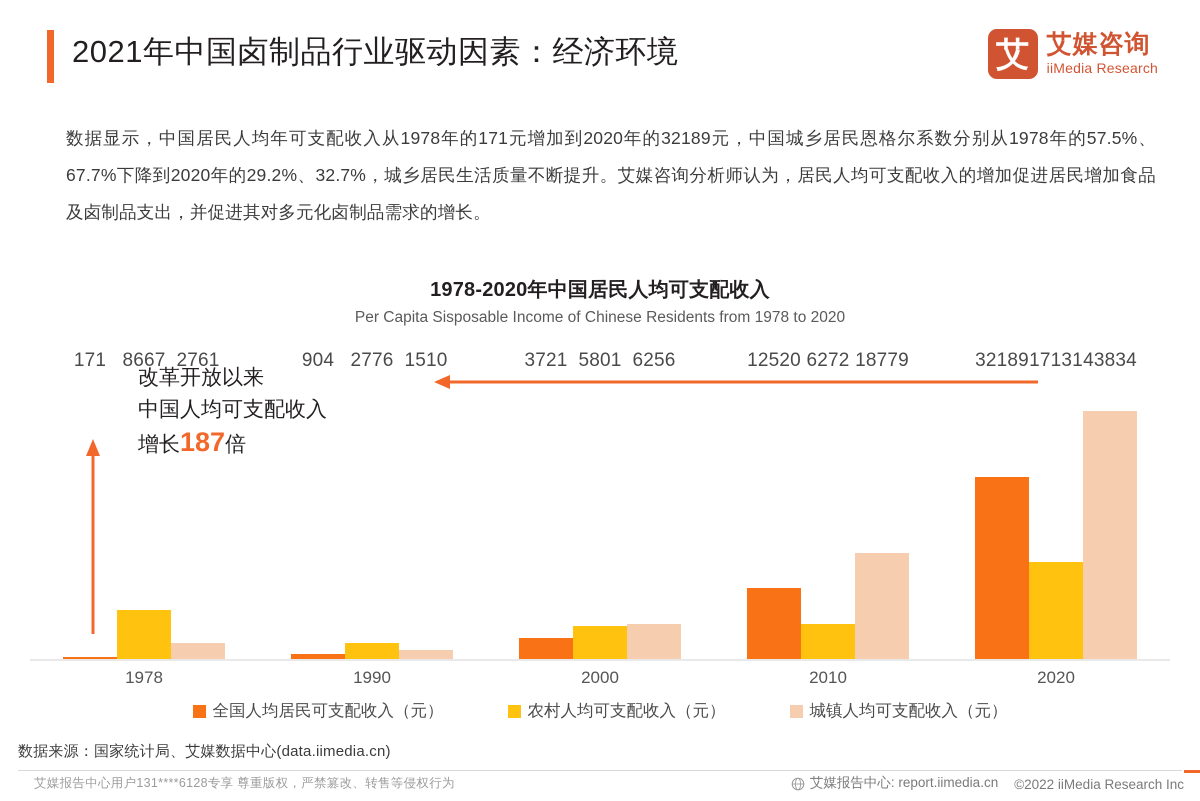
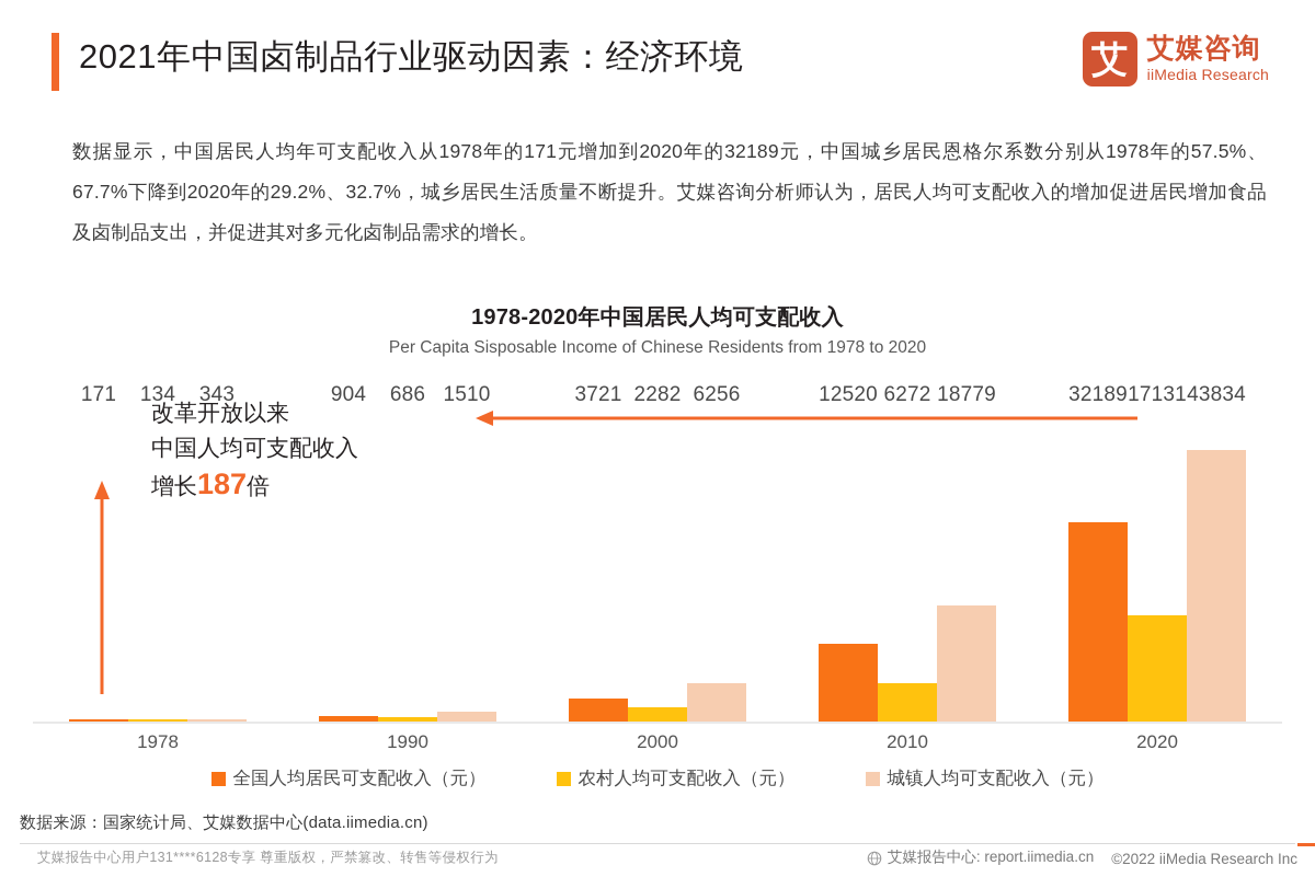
农村人均可支配收入（元）/1978: 8667 -> 134
城镇人均可支配收入（元）/1978: 2761 -> 343
农村人均可支配收入（元）/1990: 2776 -> 686
农村人均可支配收入（元）/2000: 5801 -> 2282
